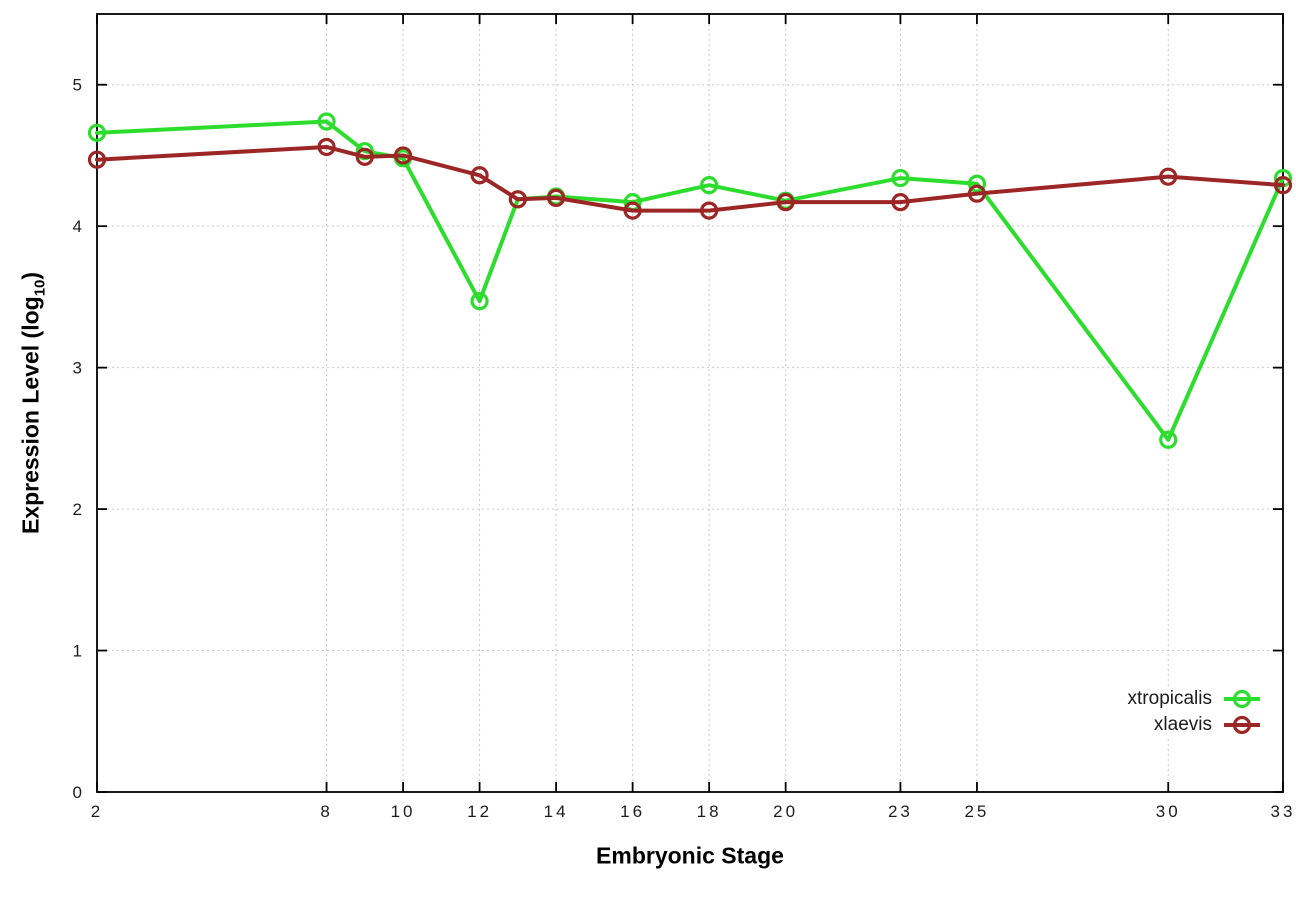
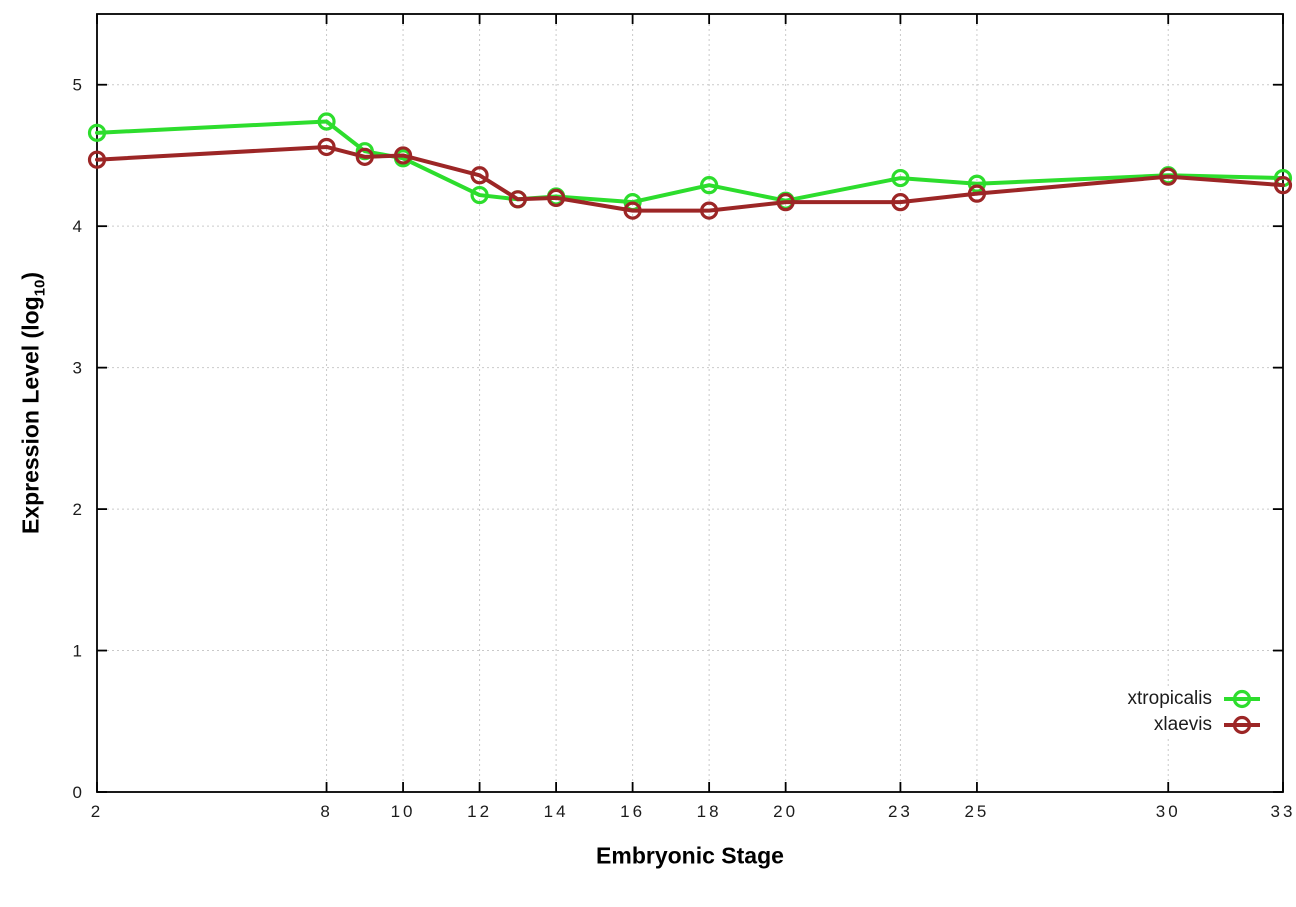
xtropicalis/12: 3.47 -> 4.22
xtropicalis/30: 2.49 -> 4.36
